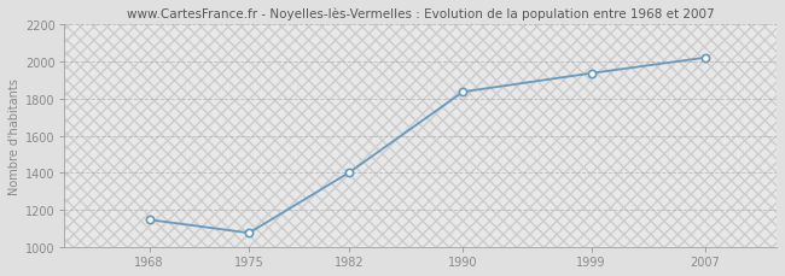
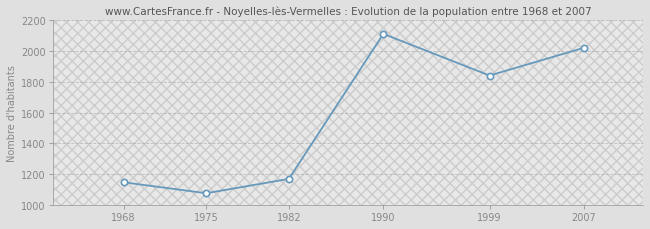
1982: 1400 -> 1170
1990: 1840 -> 2110
1999: 1940 -> 1840
